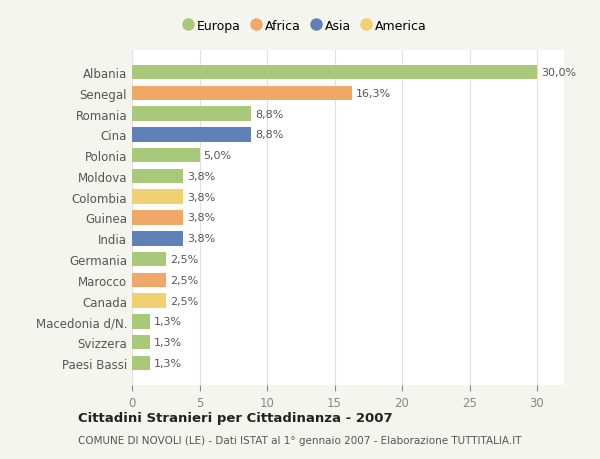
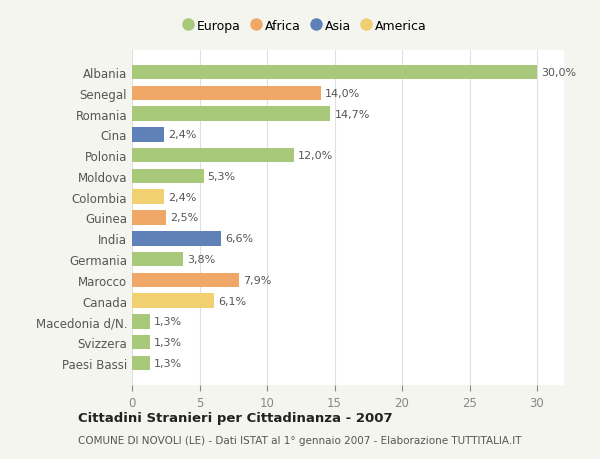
Senegal: 16,3% -> 14,0%
Romania: 8,8% -> 14,7%
Cina: 8,8% -> 2,4%
Polonia: 5,0% -> 12,0%
Moldova: 3,8% -> 5,3%
Colombia: 3,8% -> 2,4%
Guinea: 3,8% -> 2,5%
India: 3,8% -> 6,6%
Germania: 2,5% -> 3,8%
Marocco: 2,5% -> 7,9%
Canada: 2,5% -> 6,1%
